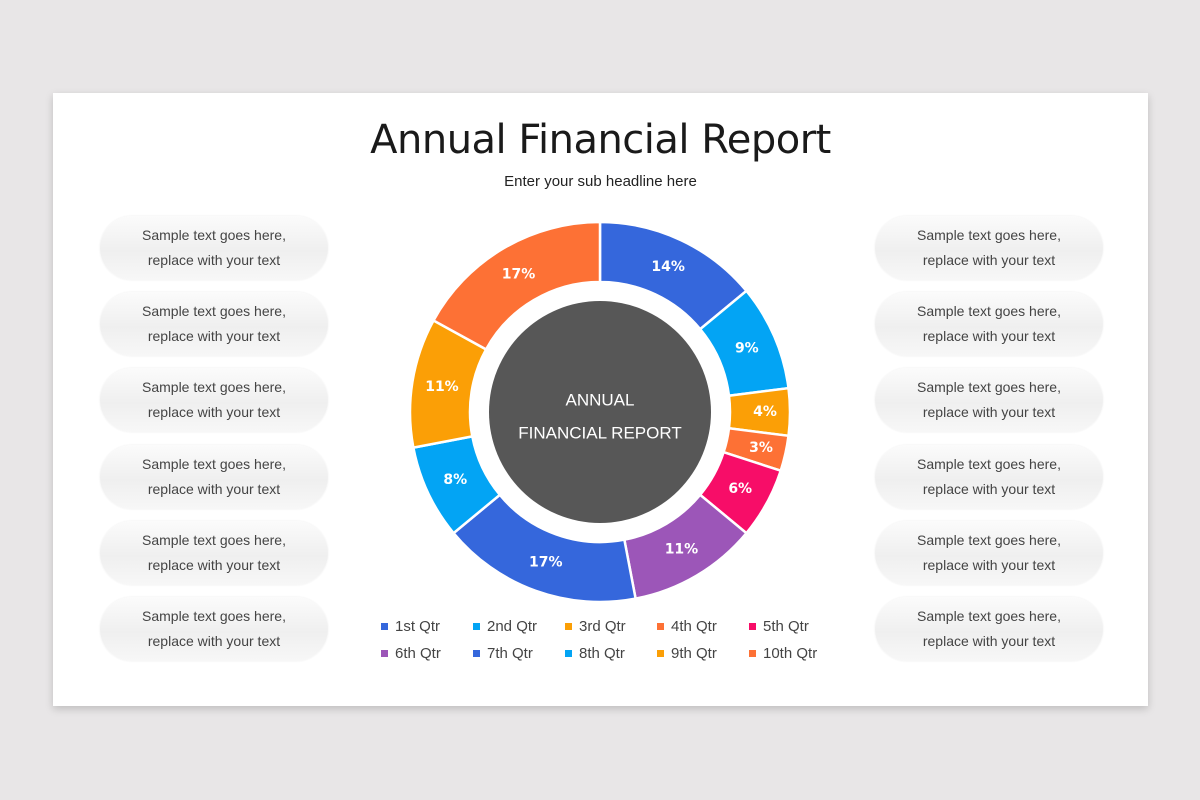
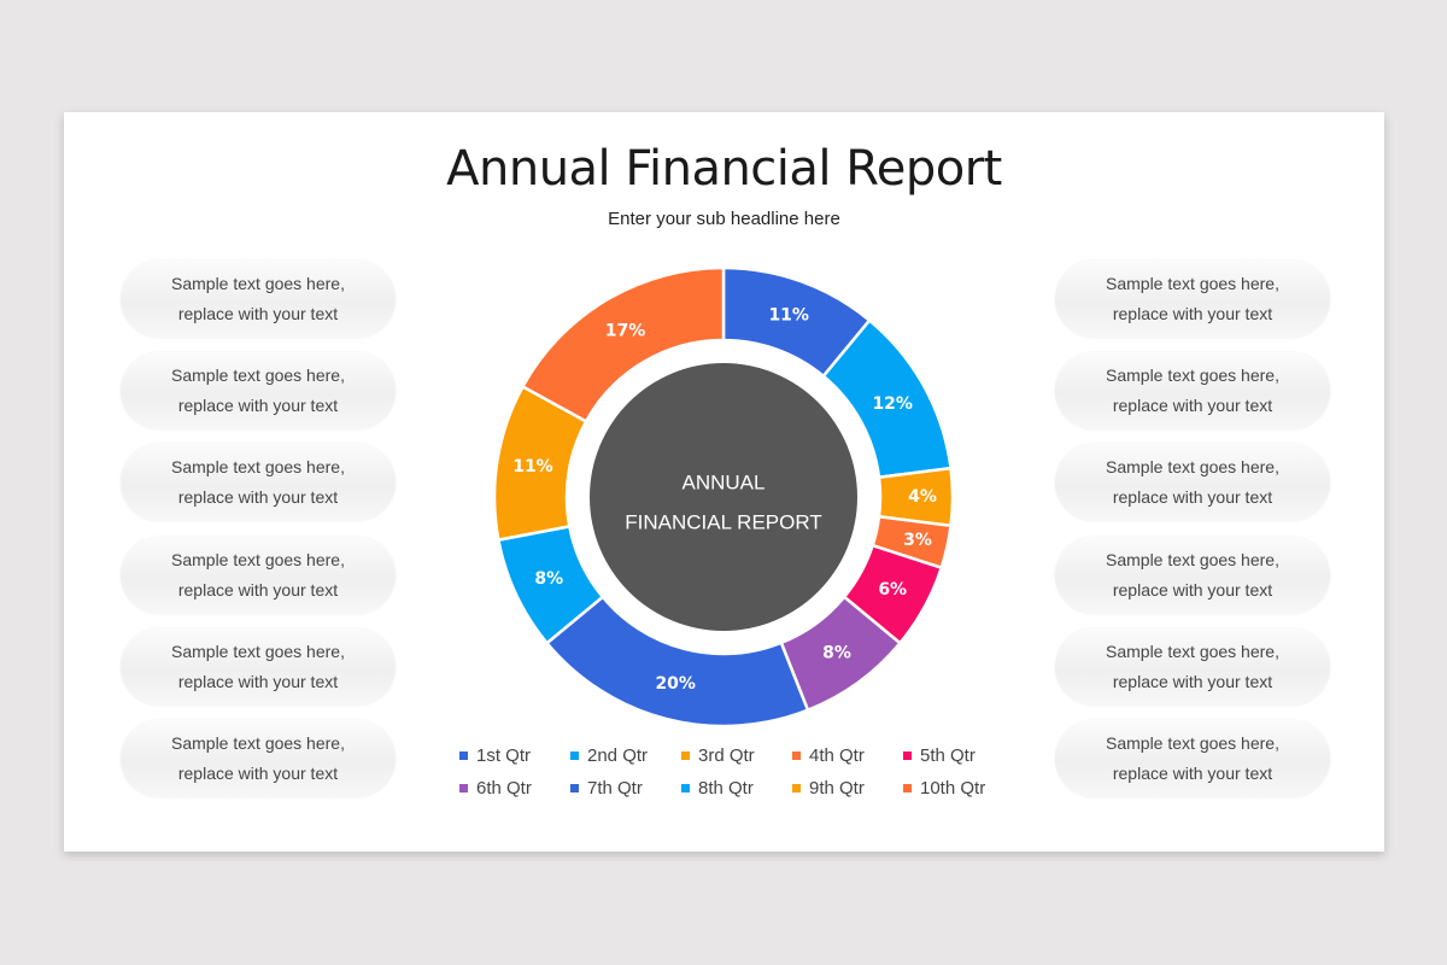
1st Qtr: 14% -> 11%
2nd Qtr: 9% -> 12%
6th Qtr: 11% -> 8%
7th Qtr: 17% -> 20%
